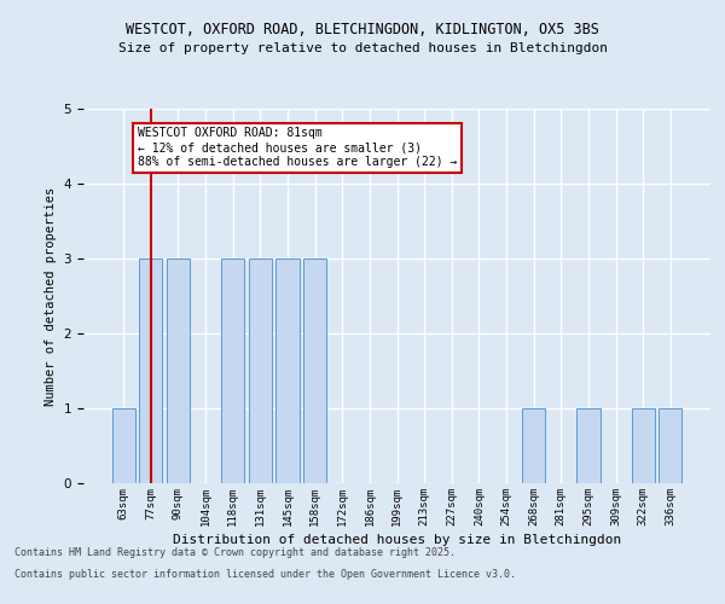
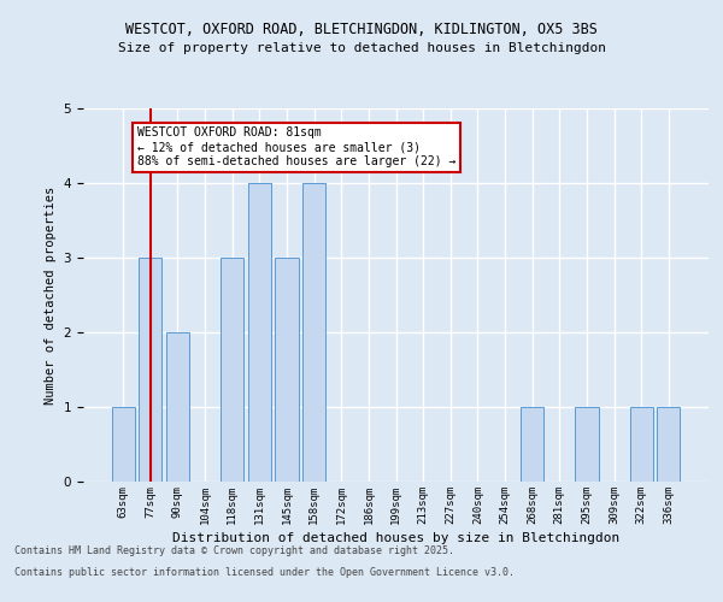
90sqm: 3 -> 2
131sqm: 3 -> 4
158sqm: 3 -> 4
